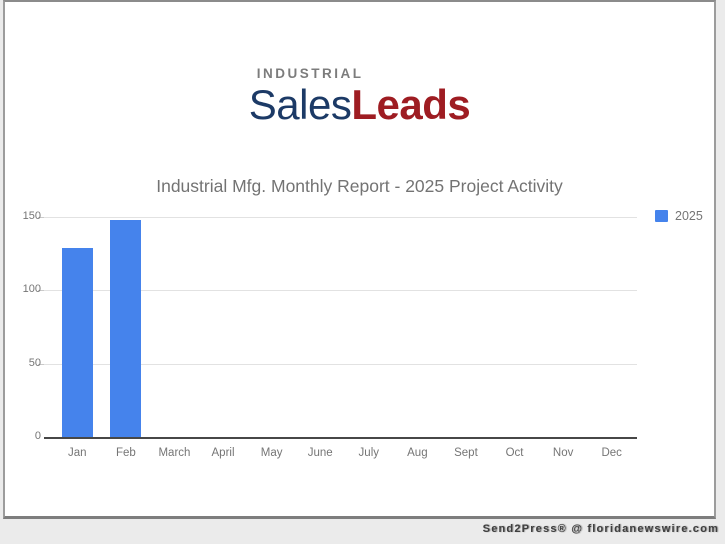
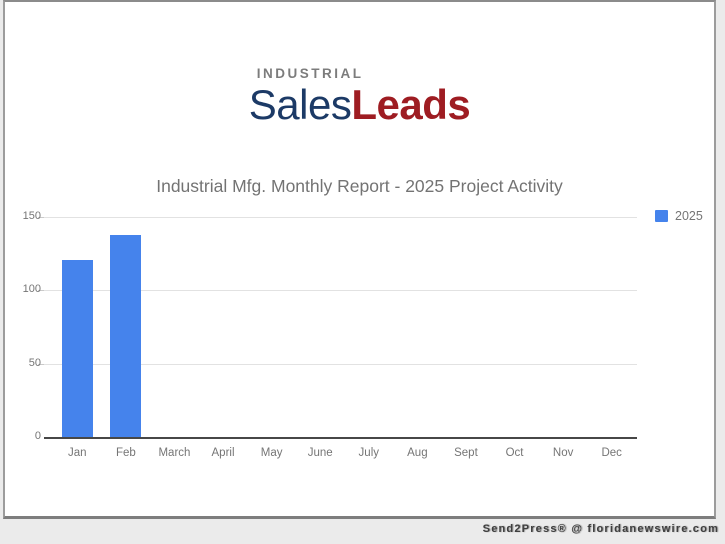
Jan: 129 -> 121
Feb: 148 -> 138
